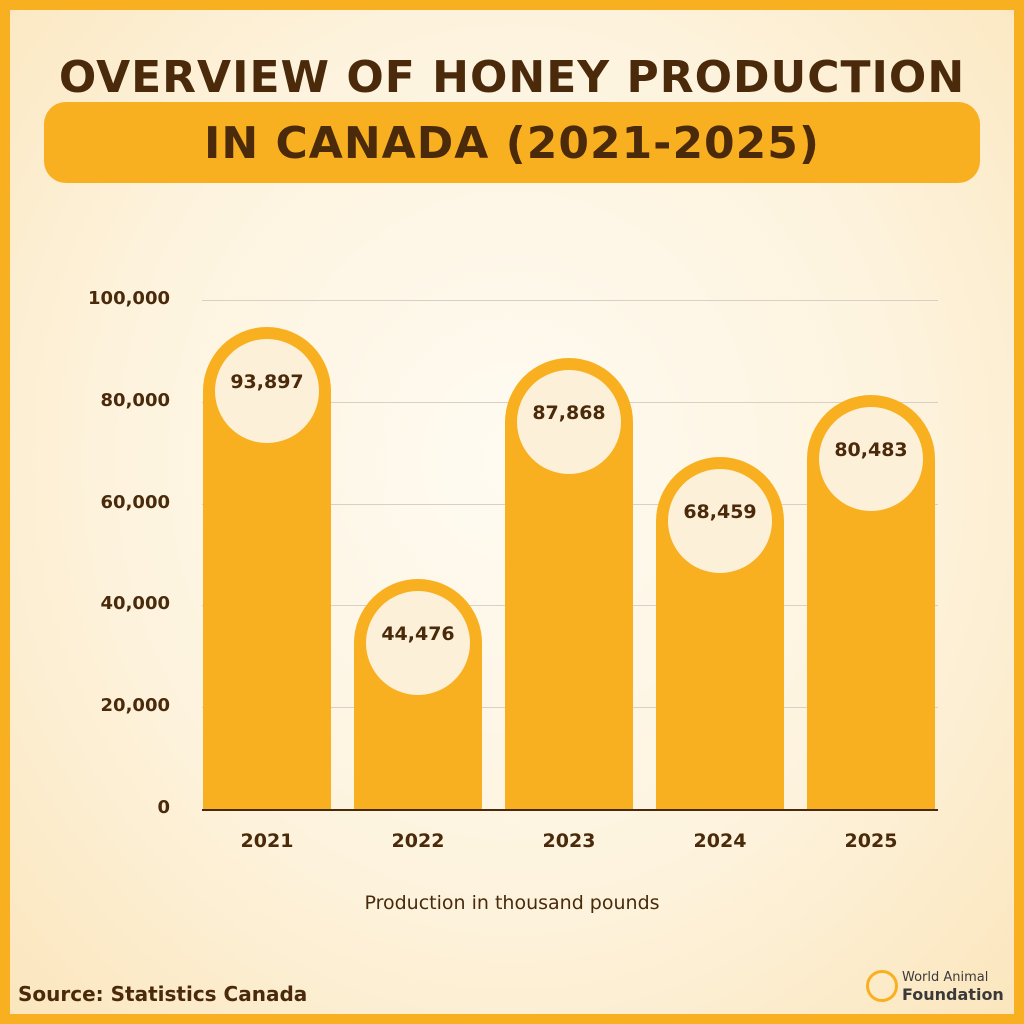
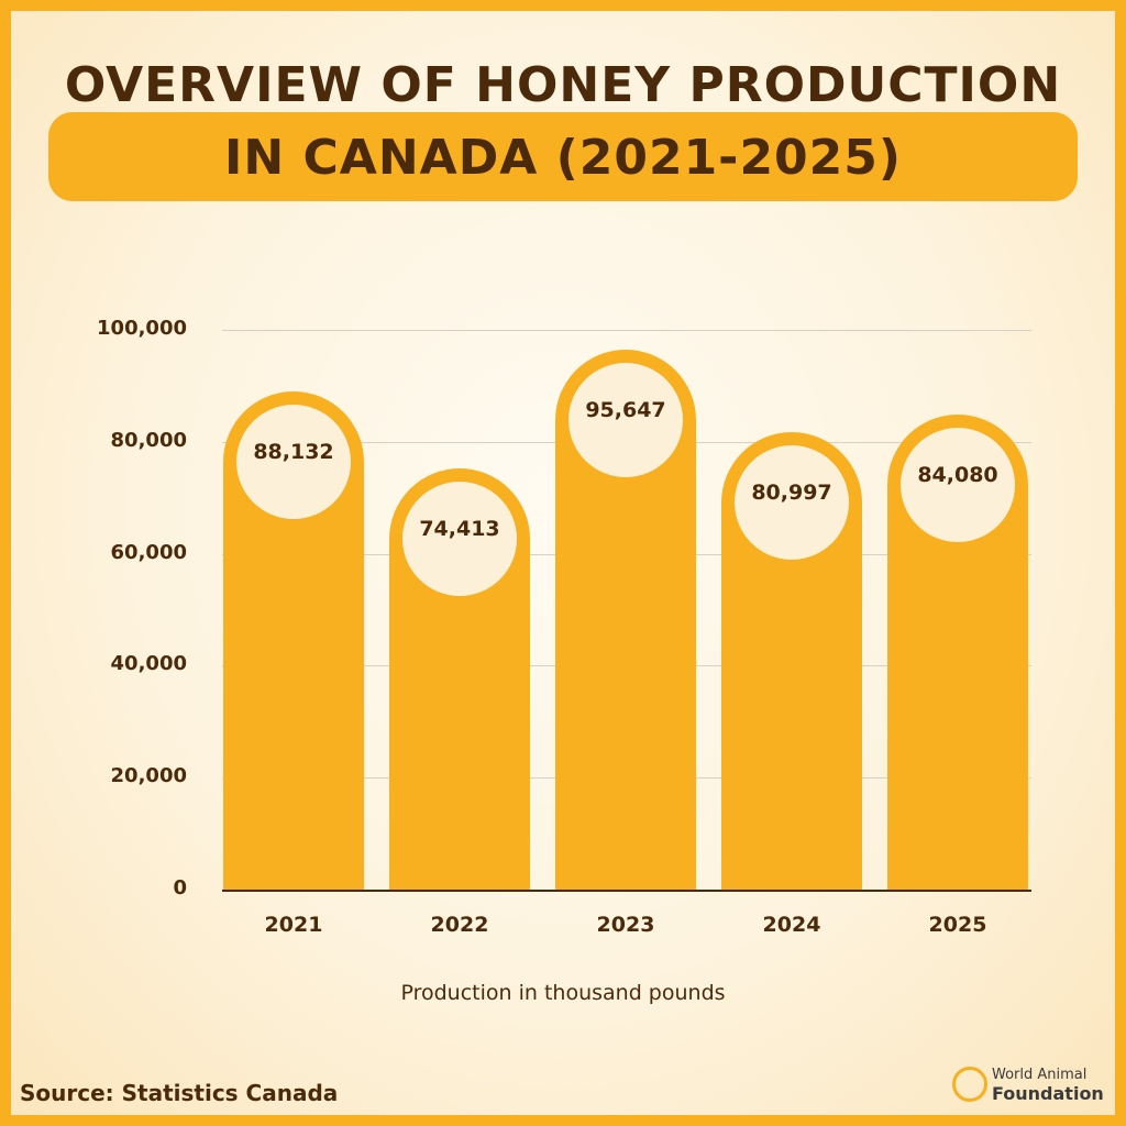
2021: 93,897 -> 88,132
2022: 44,476 -> 74,413
2023: 87,868 -> 95,647
2024: 68,459 -> 80,997
2025: 80,483 -> 84,080
